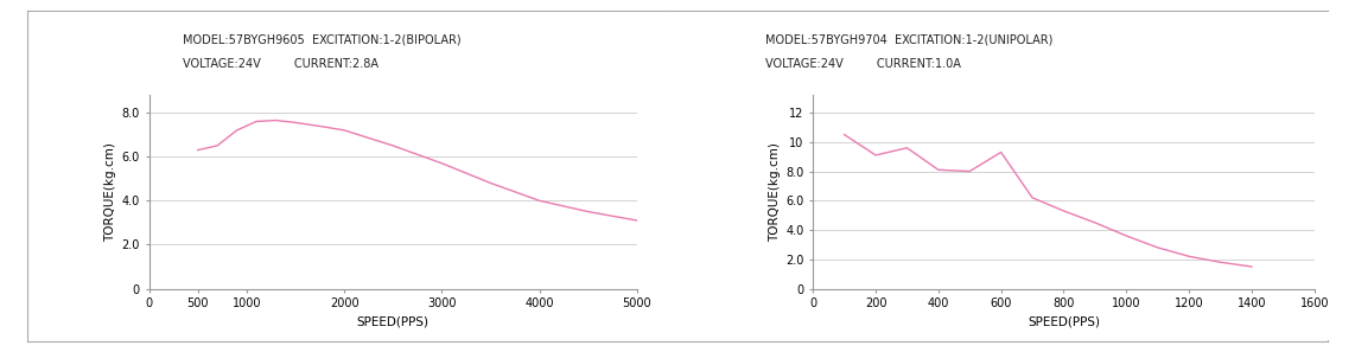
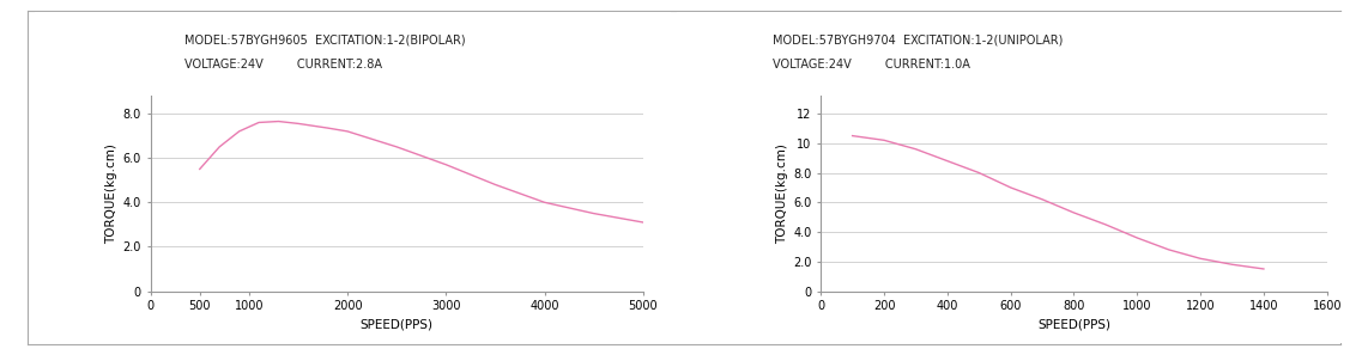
500: 6.3 -> 5.5
200: 9.1 -> 10.2
400: 8.1 -> 8.8
600: 9.3 -> 7.0
